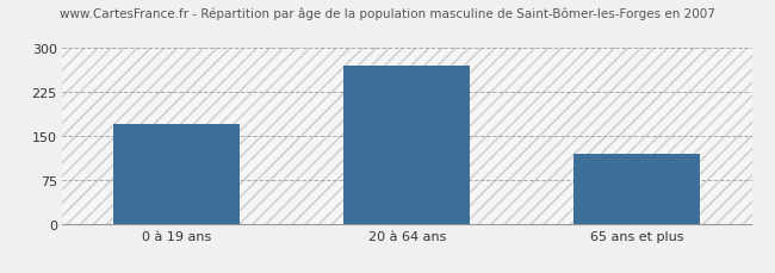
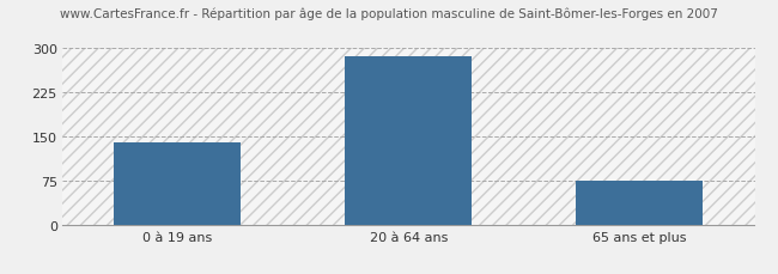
0 à 19 ans: 170 -> 140
20 à 64 ans: 270 -> 287
65 ans et plus: 120 -> 75
